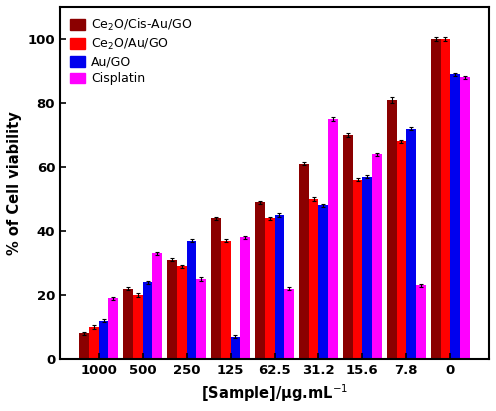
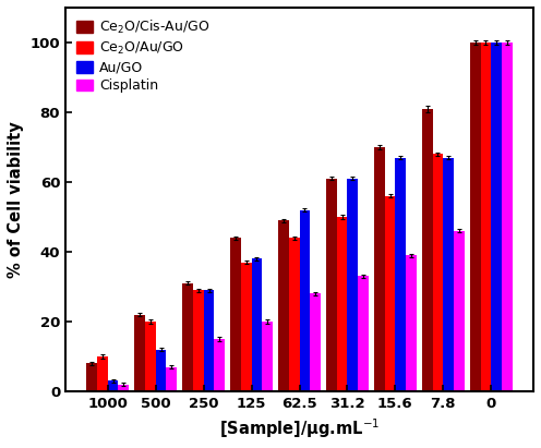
Au/GO/1000: 12 -> 3
Cisplatin/1000: 19 -> 2
Au/GO/500: 24 -> 12
Cisplatin/500: 33 -> 7
Au/GO/250: 37 -> 29
Cisplatin/250: 25 -> 15
Au/GO/125: 7 -> 38
Cisplatin/125: 38 -> 20
Au/GO/62.5: 45 -> 52
Cisplatin/62.5: 22 -> 28
Au/GO/31.2: 48 -> 61
Cisplatin/31.2: 75 -> 33
Au/GO/15.6: 57 -> 67
Cisplatin/15.6: 64 -> 39
Au/GO/7.8: 72 -> 67
Cisplatin/7.8: 23 -> 46
Au/GO/0: 89 -> 100
Cisplatin/0: 88 -> 100
